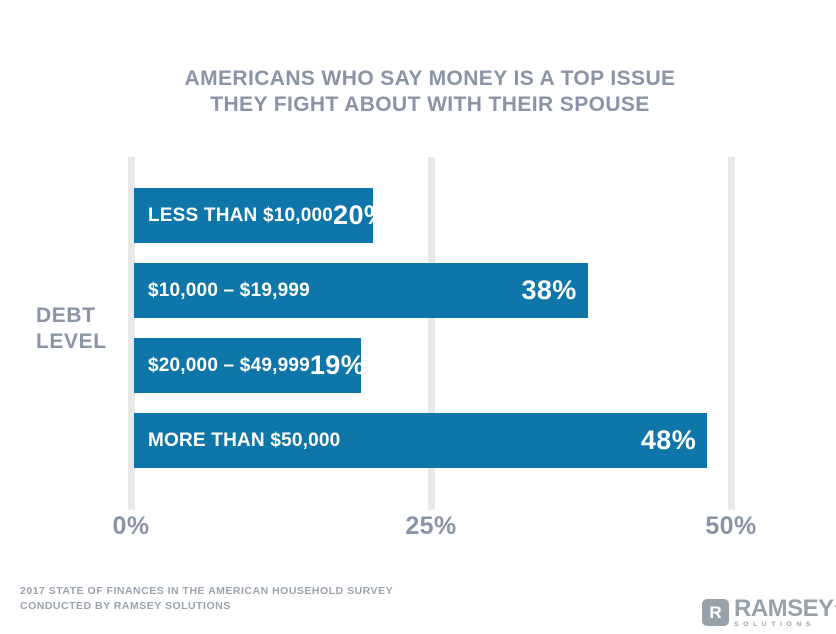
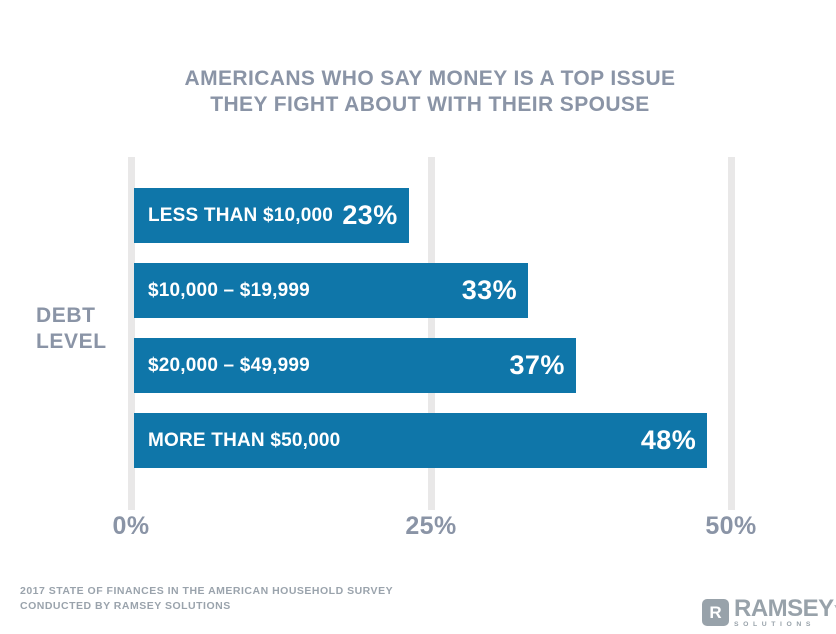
LESS THAN $10,000: 20% -> 23%
$10,000 – $19,999: 38% -> 33%
$20,000 – $49,999: 19% -> 37%
